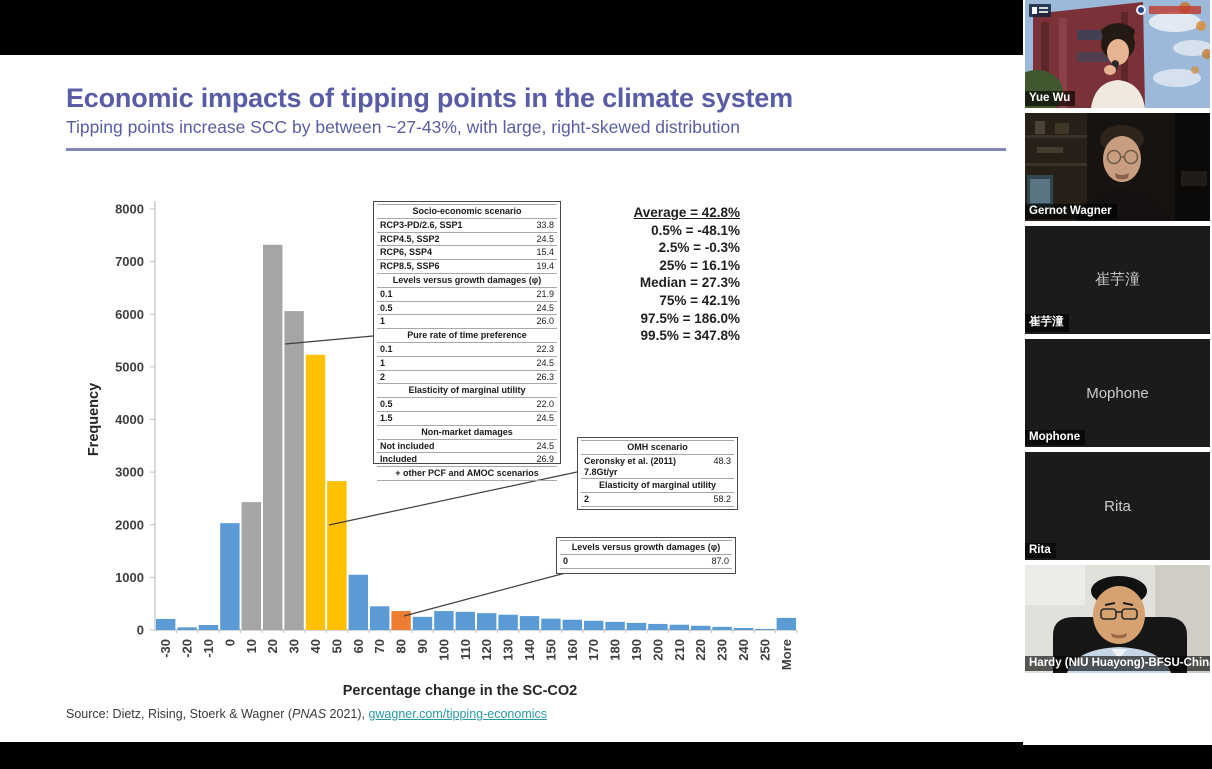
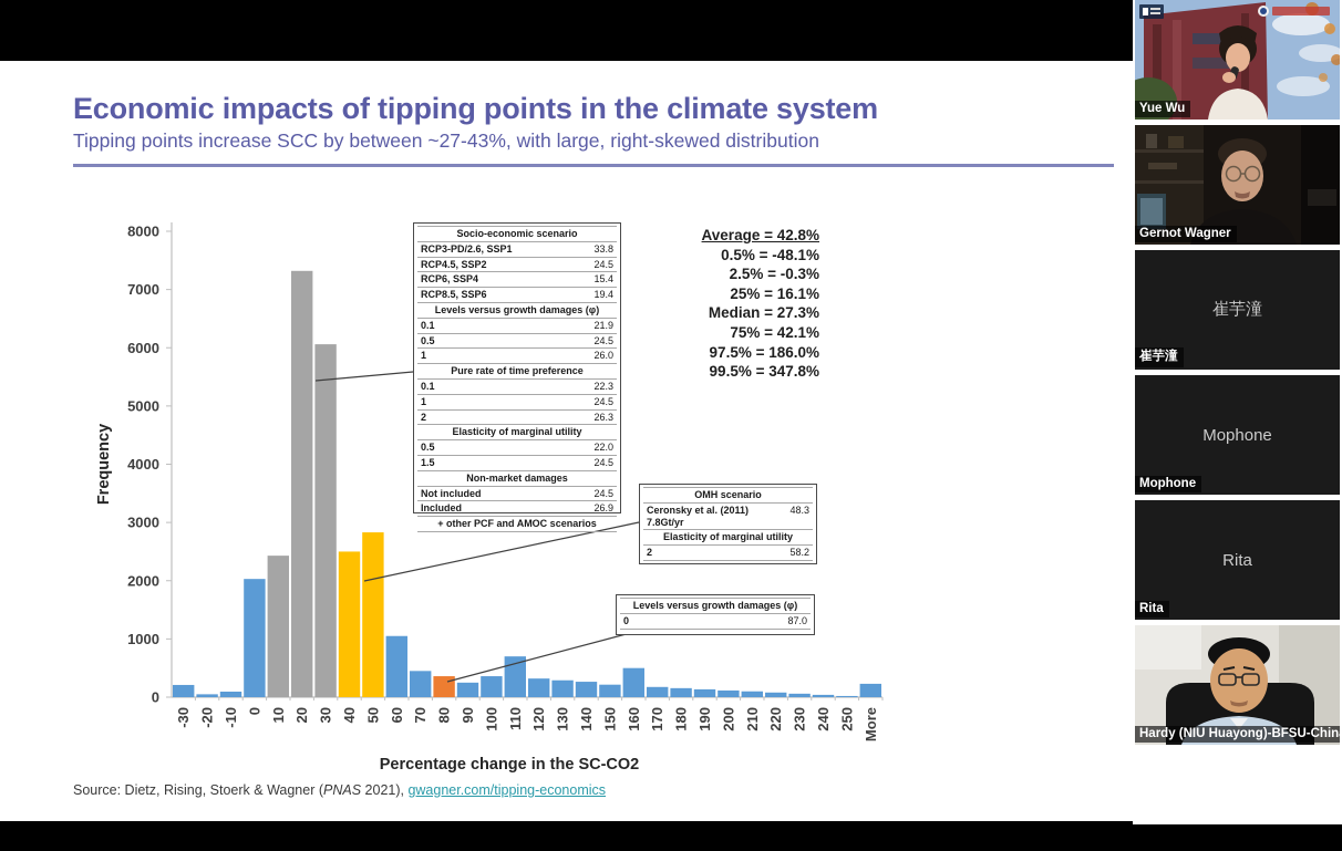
40: 5200 -> 2500
110: 300 -> 700
160: 200 -> 500
